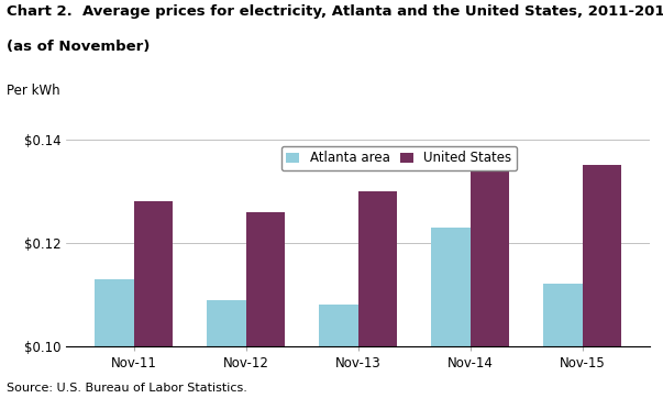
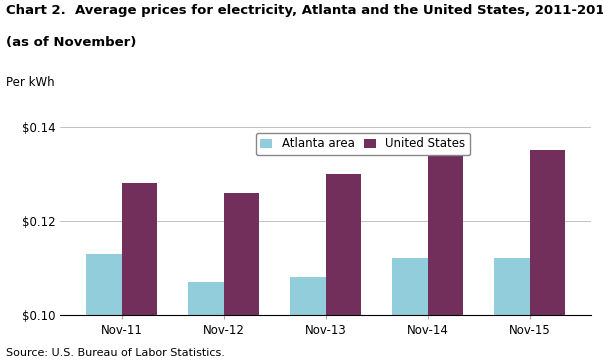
Atlanta area/Nov-12: $0.109 -> $0.107
Atlanta area/Nov-14: $0.123 -> $0.112
